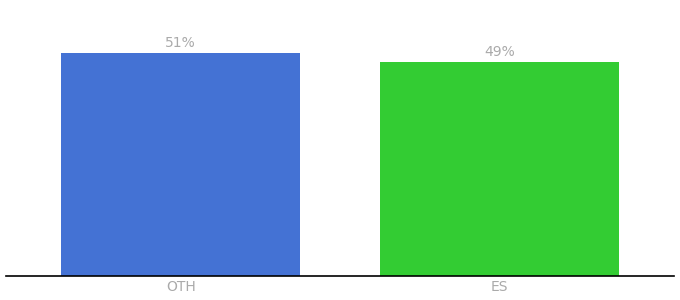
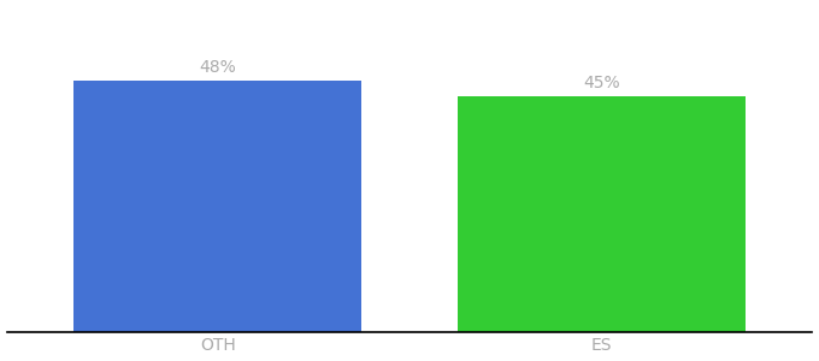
OTH: 51% -> 48%
ES: 49% -> 45%
